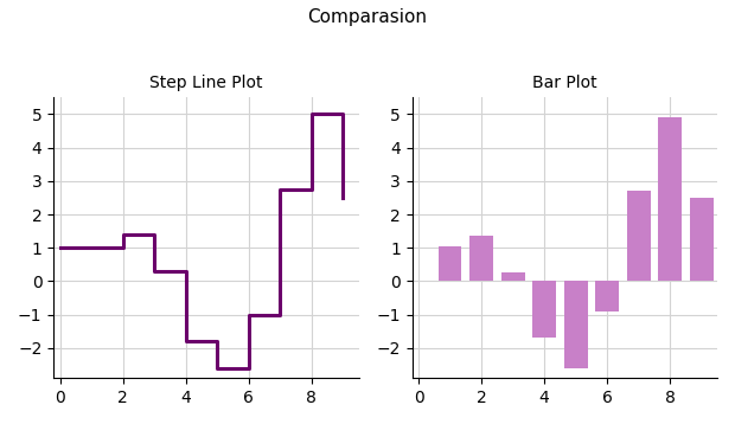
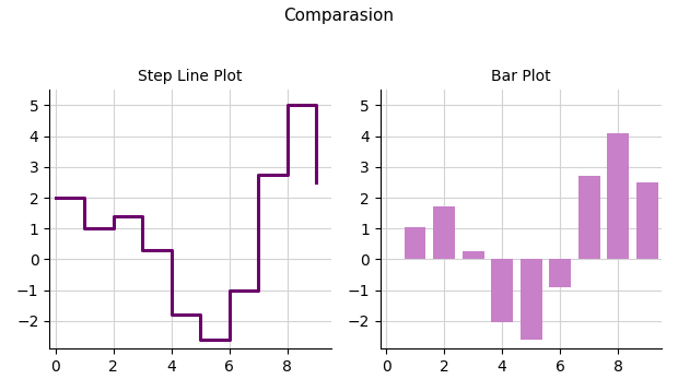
Step Line Plot/0: 1.00 -> 2.00
Bar Plot/2: 1.35 -> 1.70
Bar Plot/4: -1.70 -> -2.05
Bar Plot/8: 4.90 -> 4.10
